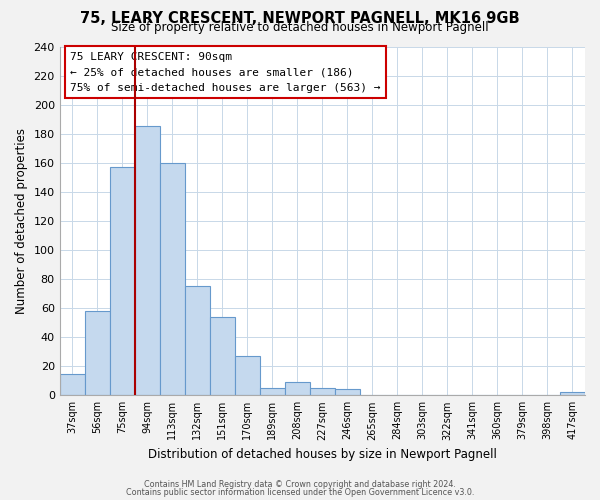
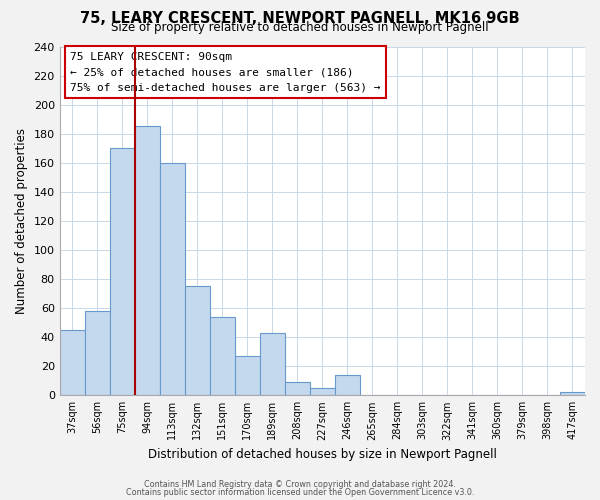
37sqm: 15 -> 45
75sqm: 157 -> 170
189sqm: 5 -> 43
246sqm: 4 -> 14
